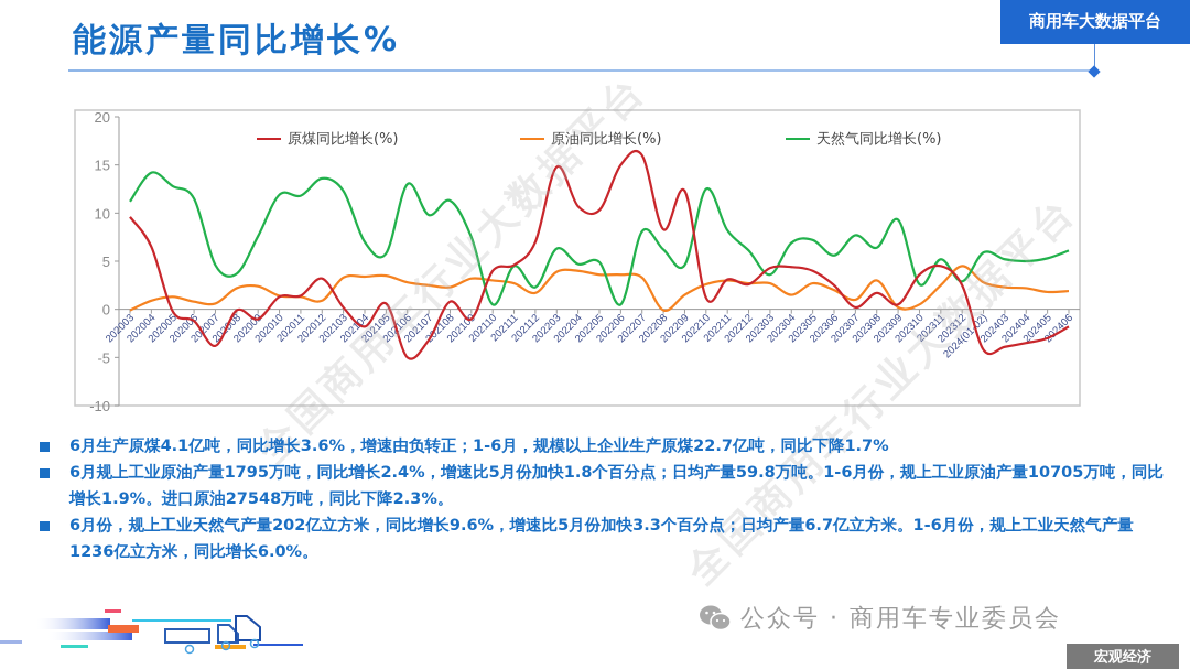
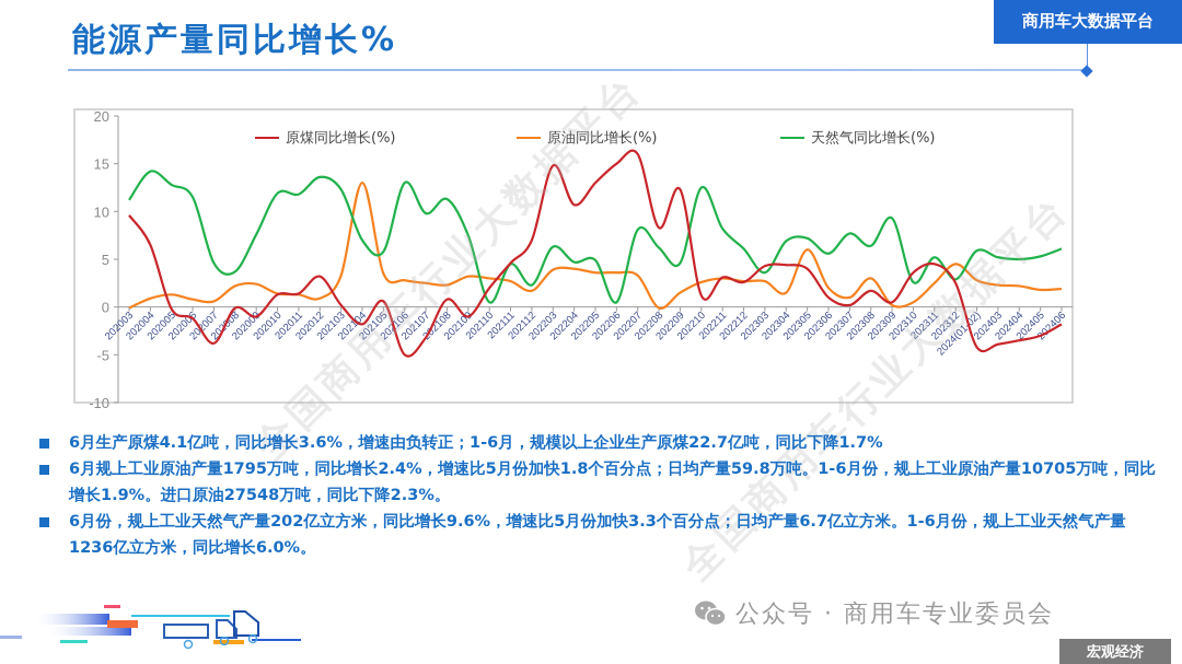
原油同比增长(%)/202104: 3 -> 13
原煤同比增长(%)/202110: 4 -> 2
原煤同比增长(%)/202205: 10 -> 13
原油同比增长(%)/202305: 3 -> 6
原煤同比增长(%)/202306: 2 -> 1
